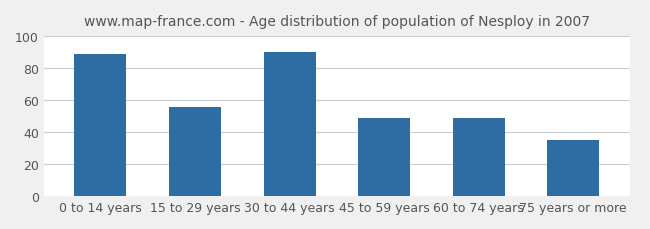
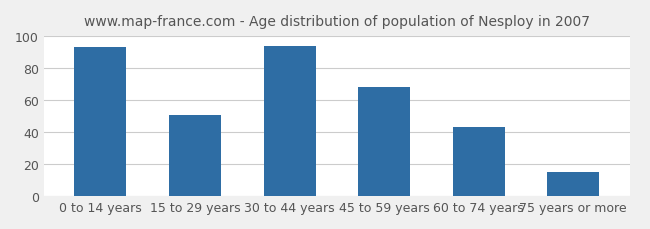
0 to 14 years: 89 -> 93
15 to 29 years: 56 -> 51
30 to 44 years: 90 -> 94
45 to 59 years: 49 -> 68
60 to 74 years: 49 -> 43
75 years or more: 35 -> 15
